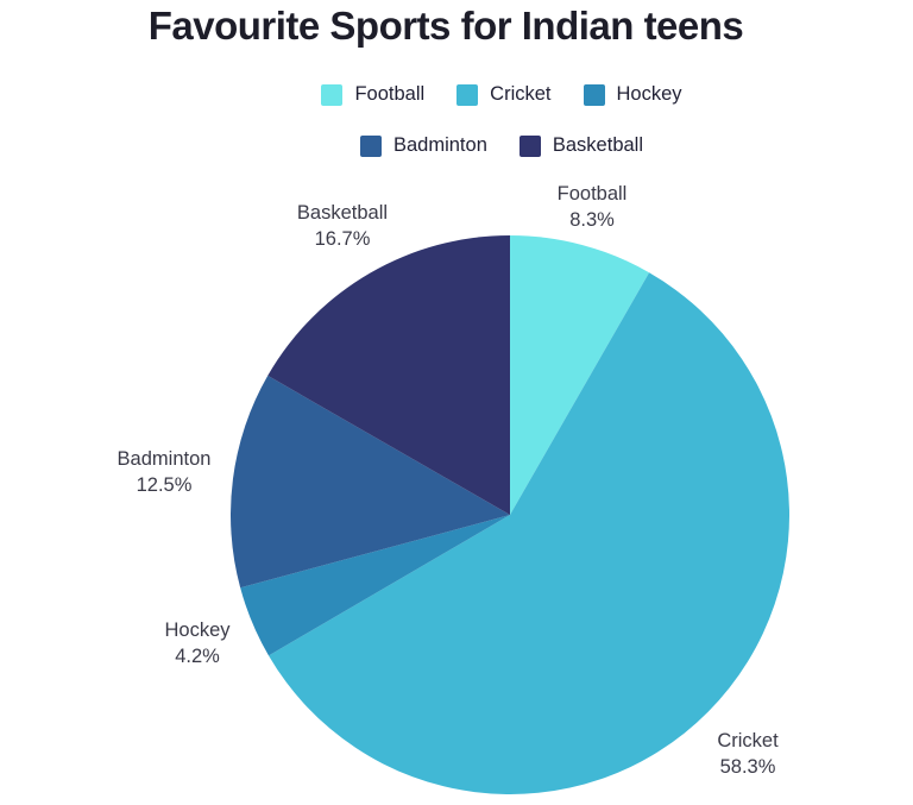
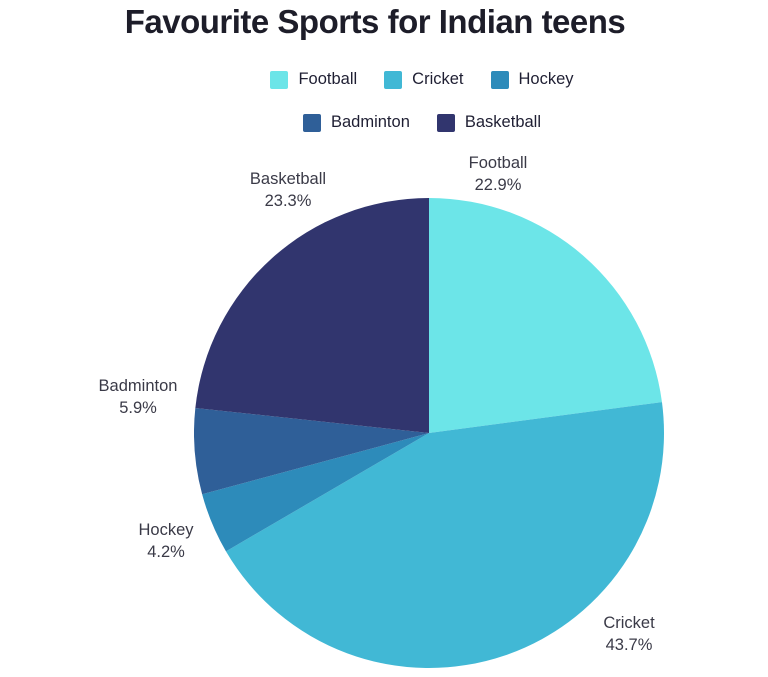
Football: 8.3% -> 22.9%
Cricket: 58.3% -> 43.7%
Badminton: 12.5% -> 5.9%
Basketball: 16.7% -> 23.3%
